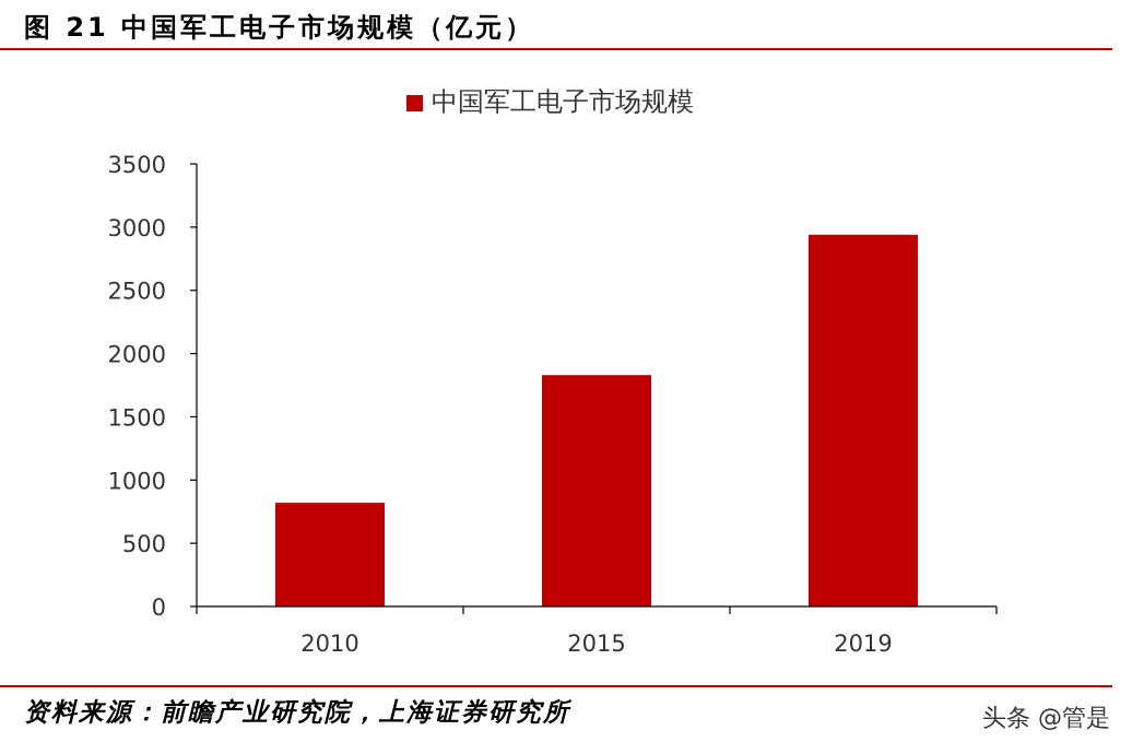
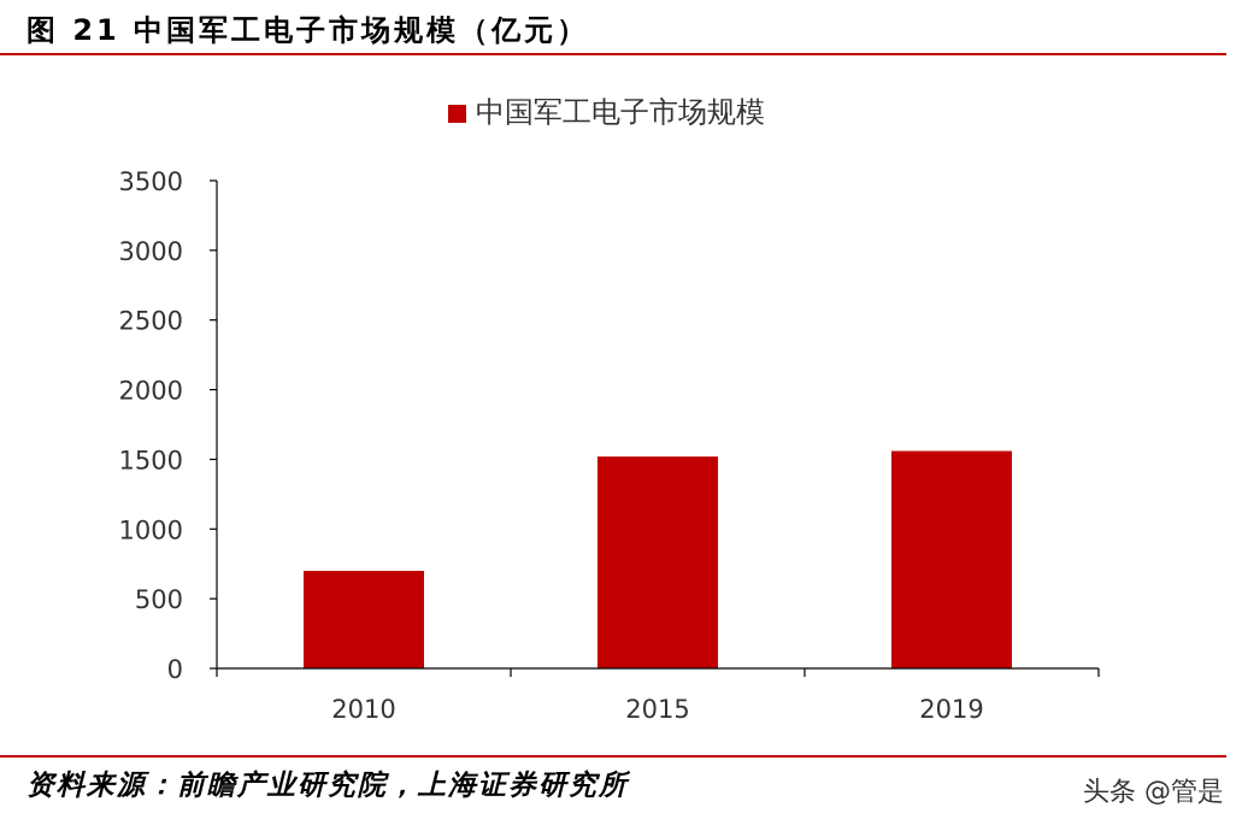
2010: 820 -> 700
2015: 1830 -> 1520
2019: 2940 -> 1560
